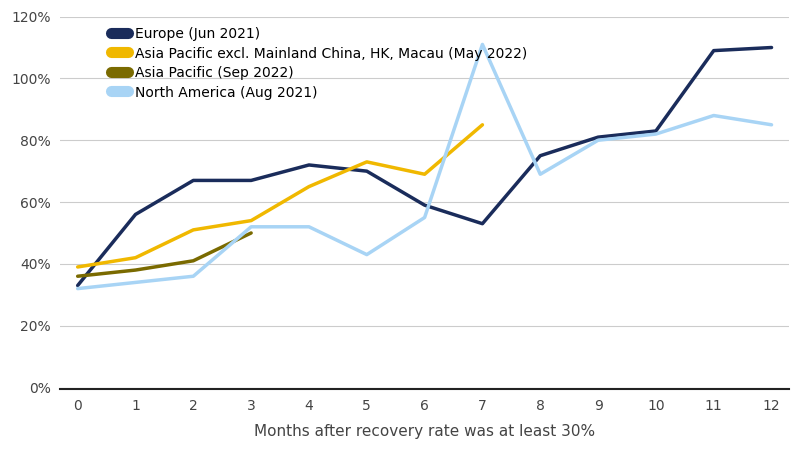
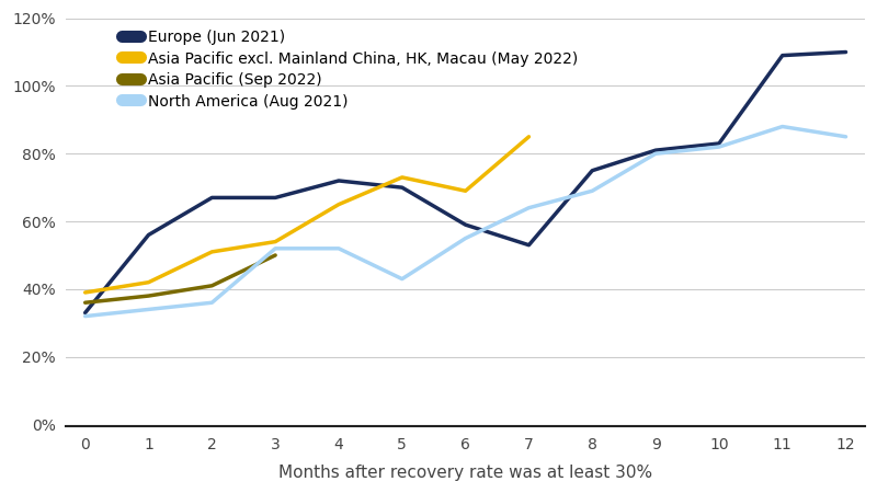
North America (Aug 2021)/7: 111% -> 64%
